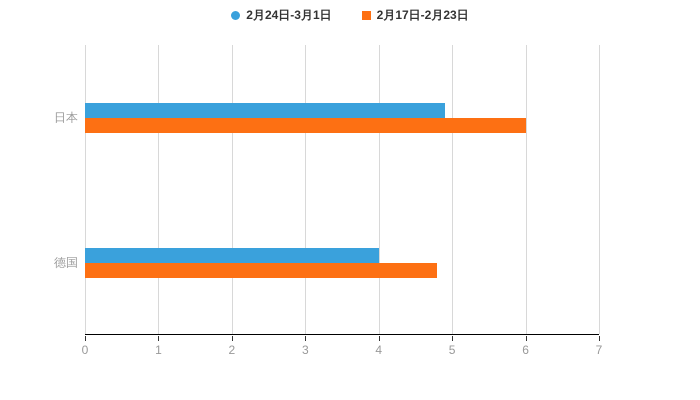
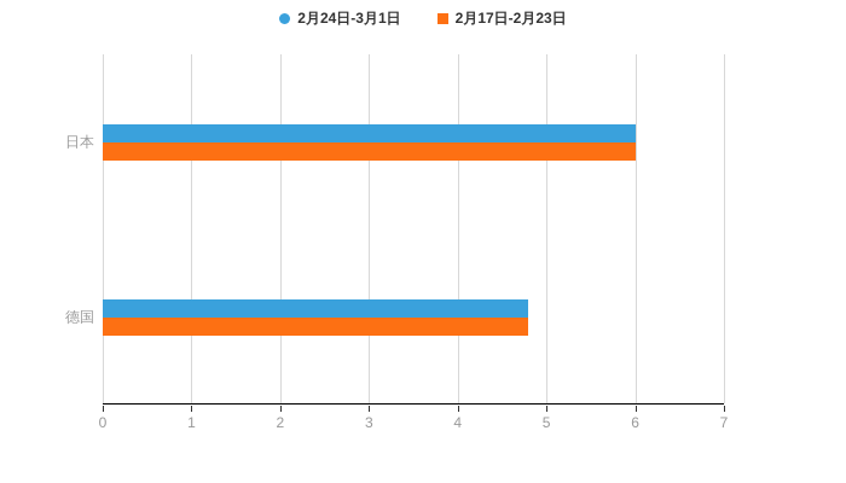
2月24日-3月1日/日本: 4.9 -> 6.0
2月24日-3月1日/德国: 4.0 -> 4.8
